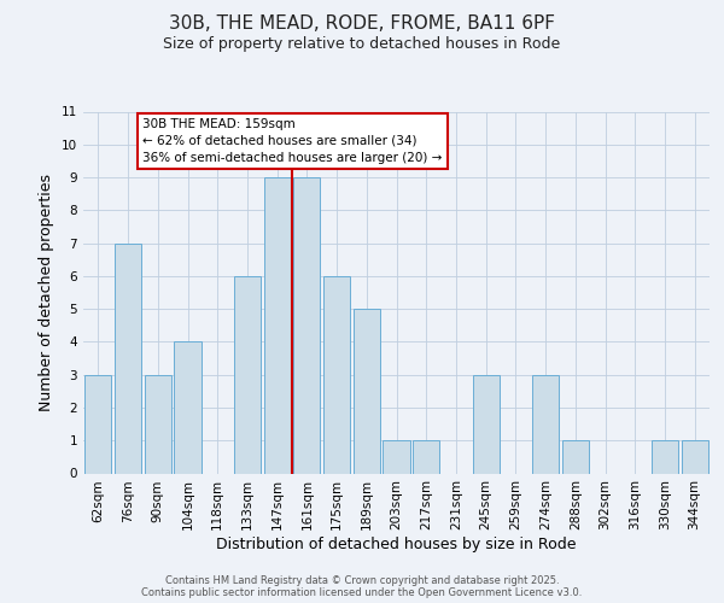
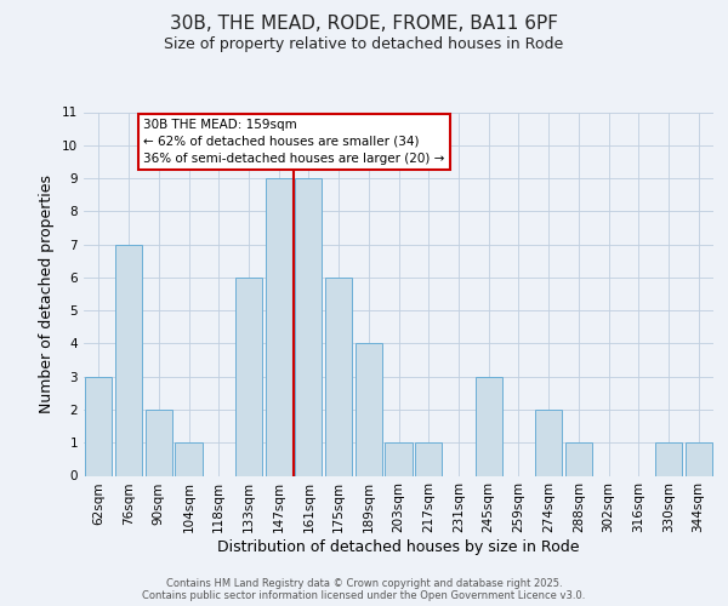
90sqm: 3 -> 2
104sqm: 4 -> 1
189sqm: 5 -> 4
274sqm: 3 -> 2
